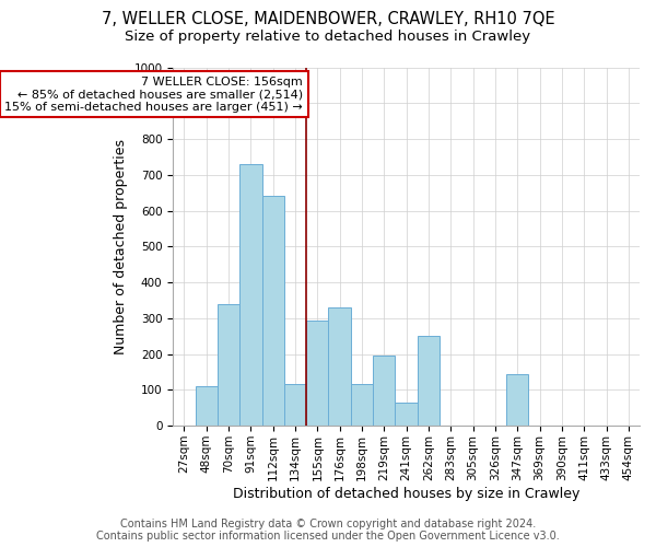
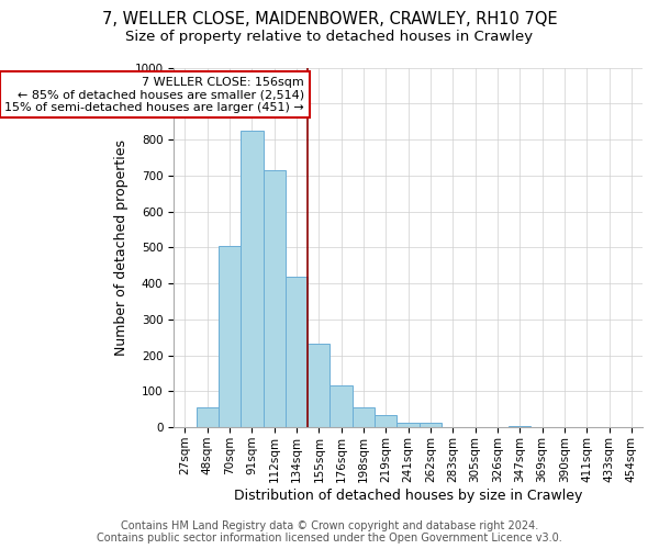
48sqm: 110 -> 57
70sqm: 340 -> 505
91sqm: 730 -> 825
112sqm: 640 -> 714
134sqm: 115 -> 420
155sqm: 295 -> 232
176sqm: 330 -> 118
198sqm: 115 -> 57
219sqm: 195 -> 35
241sqm: 65 -> 13
262sqm: 250 -> 13
347sqm: 145 -> 5
